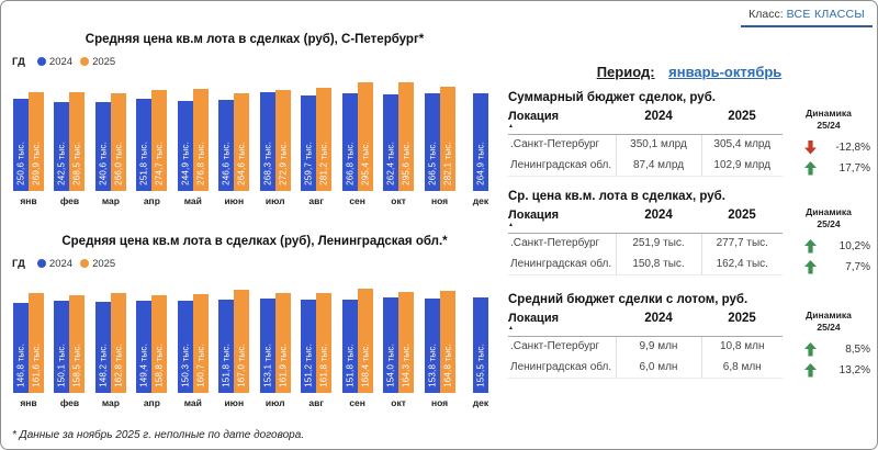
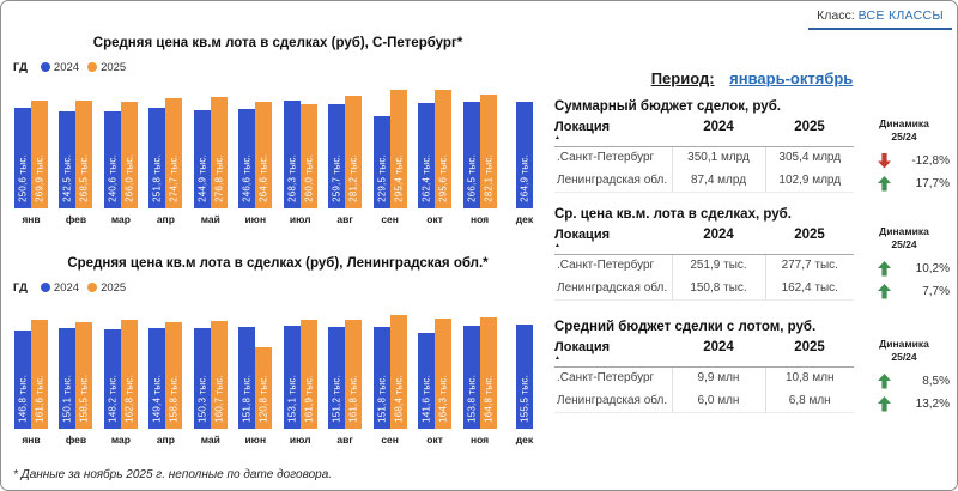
Средняя цена кв.м лота в сделках (руб), С-Петербург*/2025/июл: 272,9 -> 260,0
Средняя цена кв.м лота в сделках (руб), С-Петербург*/2024/сен: 266,8 -> 229,5
Средняя цена кв.м лота в сделках (руб), Ленинградская обл.*/2025/июн: 167,0 -> 120,8
Средняя цена кв.м лота в сделках (руб), Ленинградская обл.*/2024/окт: 154,0 -> 141,6
